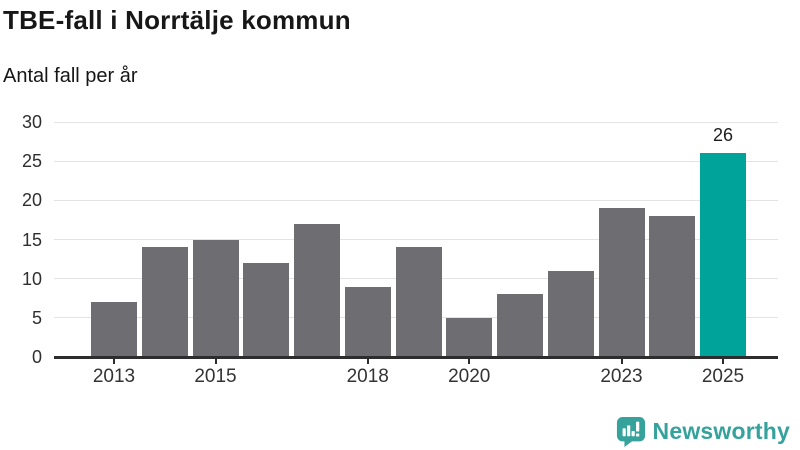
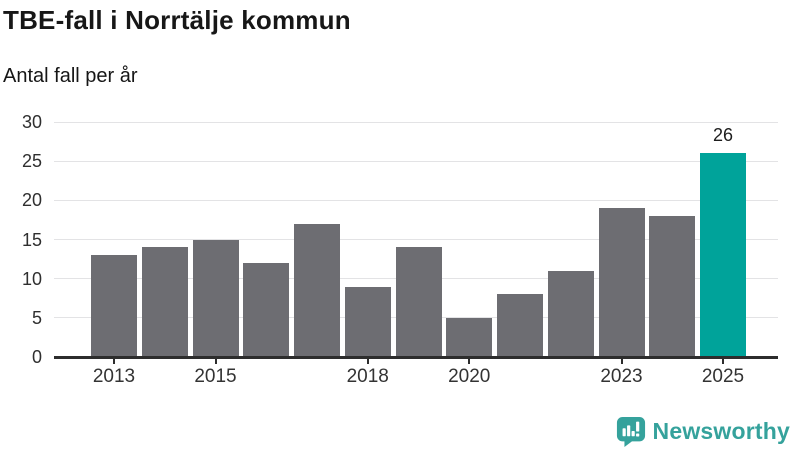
2013: 7 -> 13
